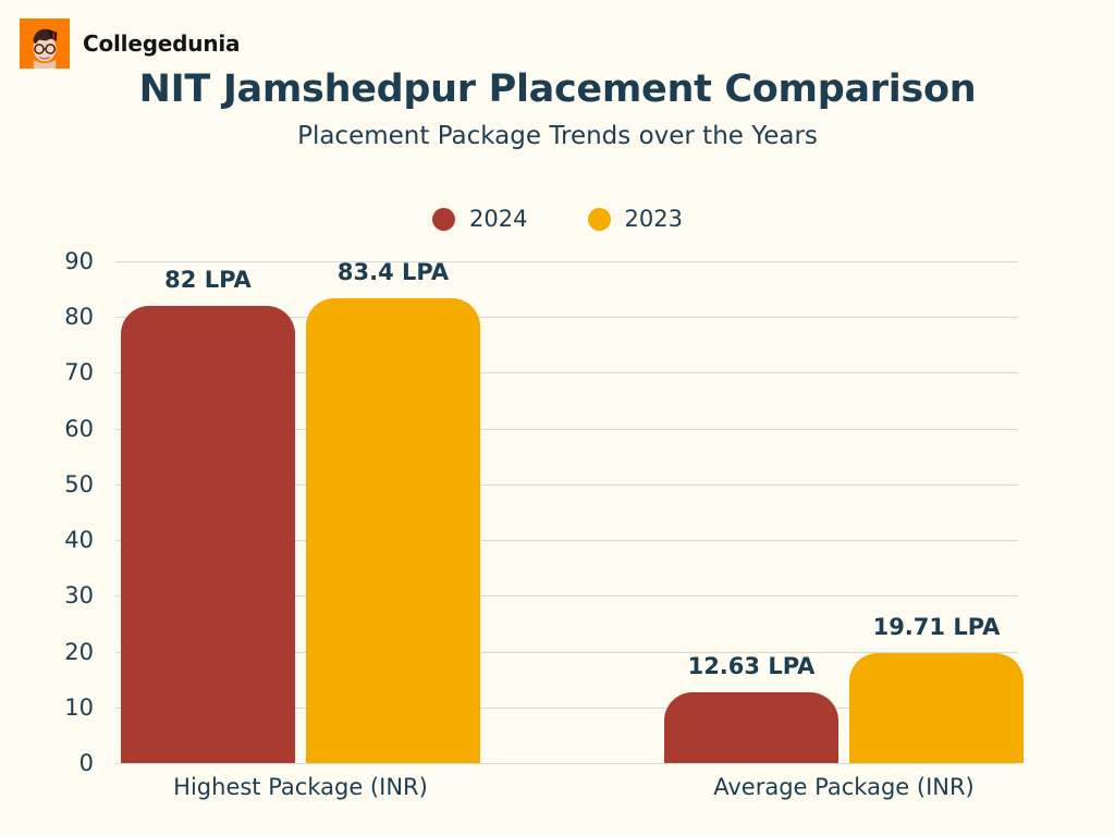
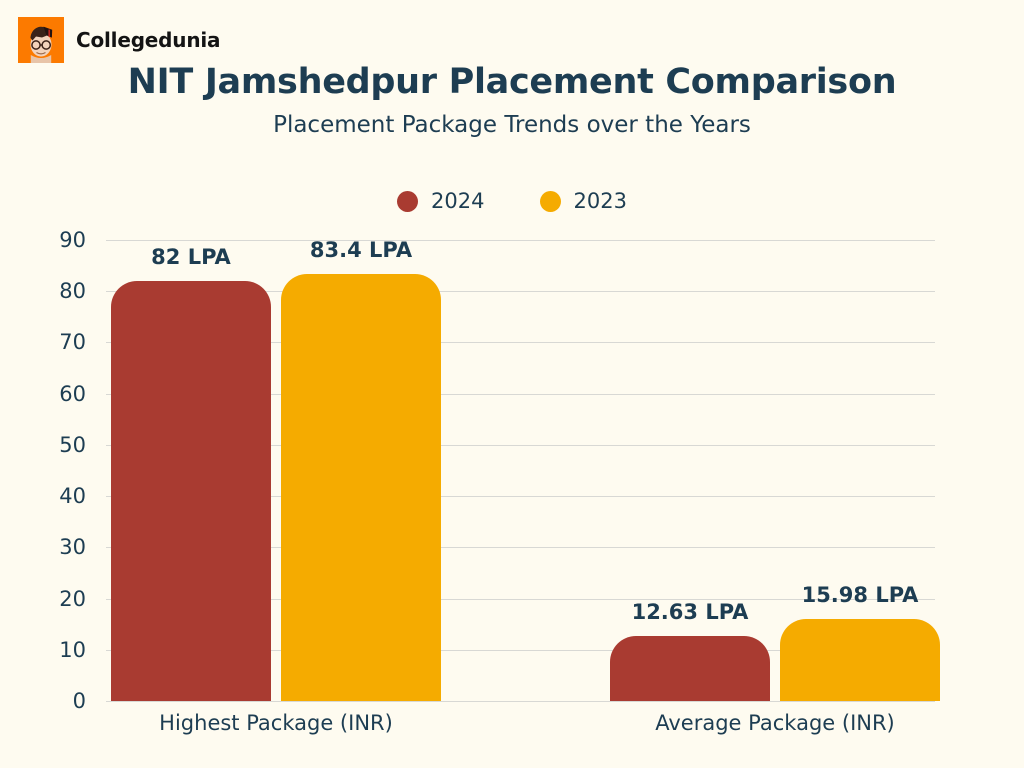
2023/Average Package (INR): 19.71 -> 15.98
